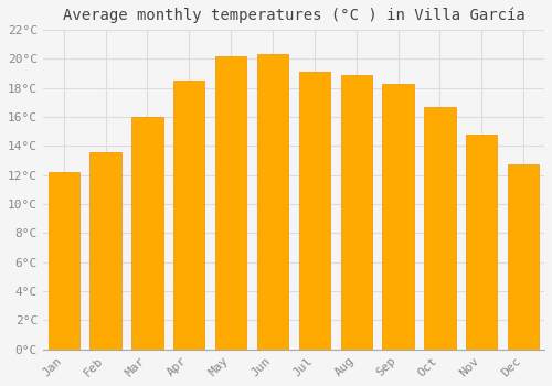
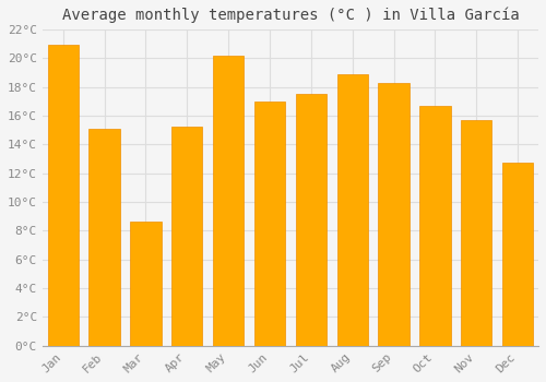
Jan: 12.2°C -> 20.9°C
Feb: 13.6°C -> 15.1°C
Mar: 16.0°C -> 8.6°C
Apr: 18.5°C -> 15.2°C
Jun: 20.3°C -> 17.0°C
Jul: 19.1°C -> 17.5°C
Nov: 14.8°C -> 15.7°C
